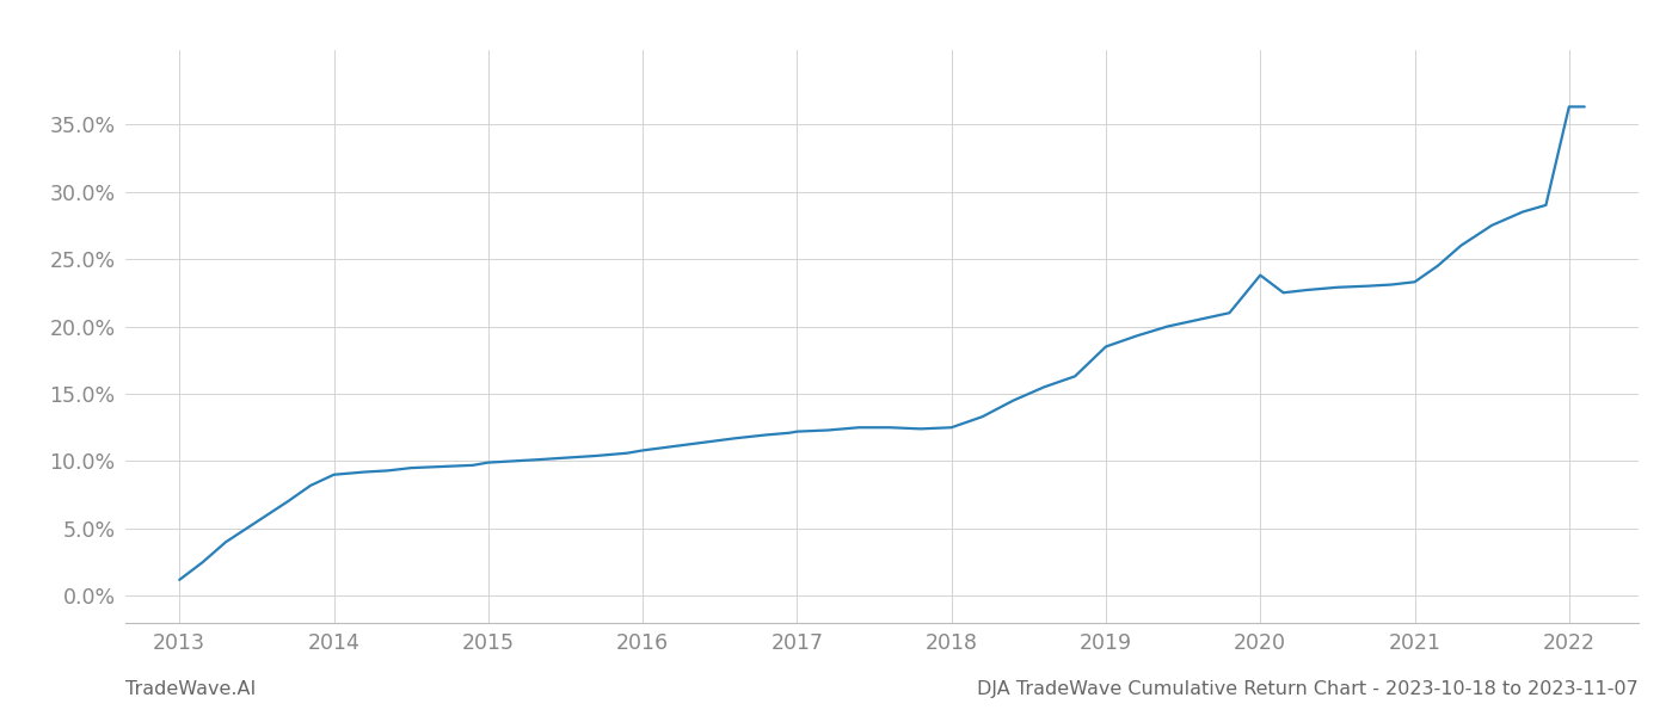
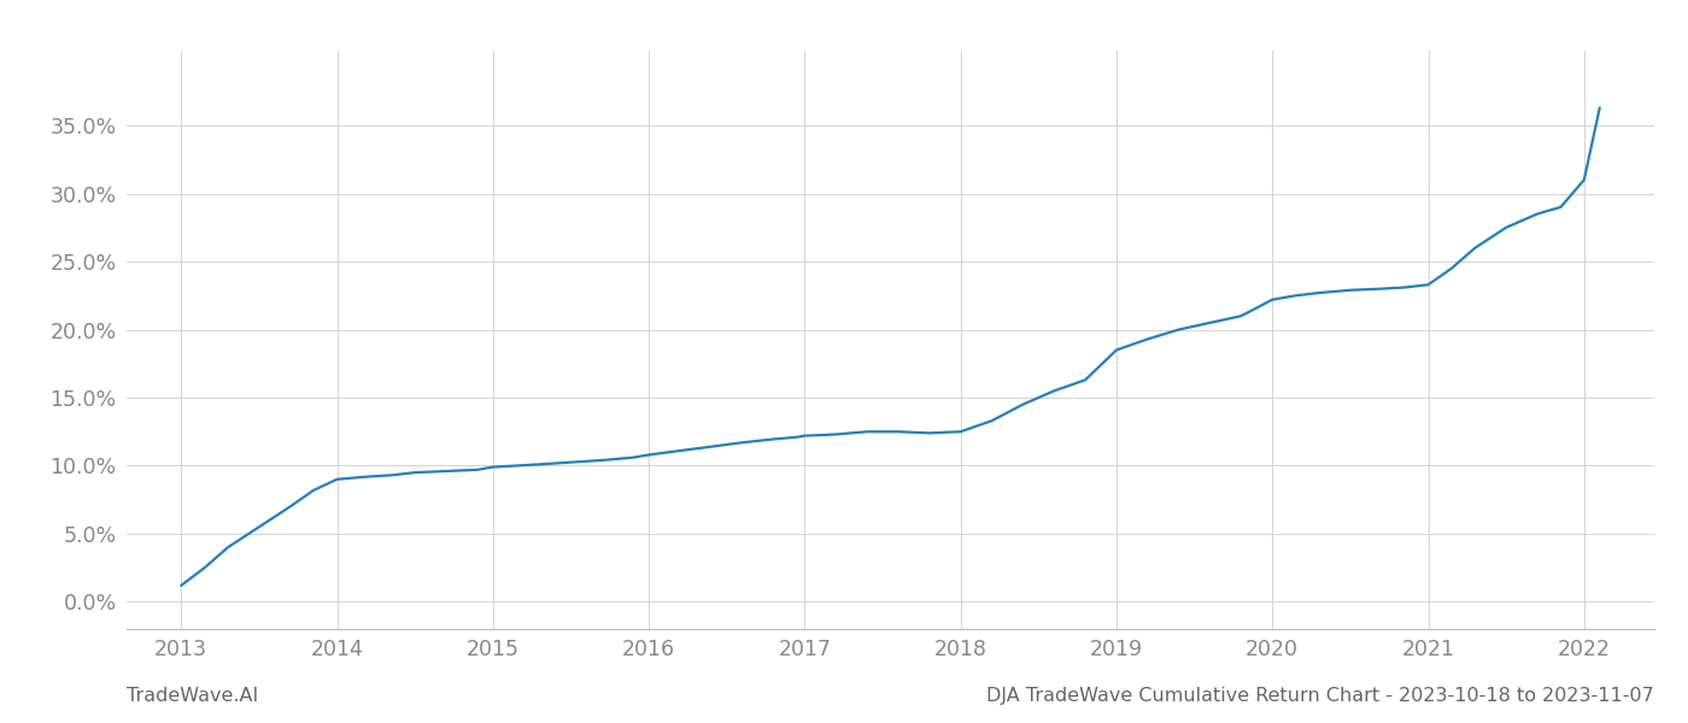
2020: 23.8% -> 22.2%
2022: 36.3% -> 31.0%
